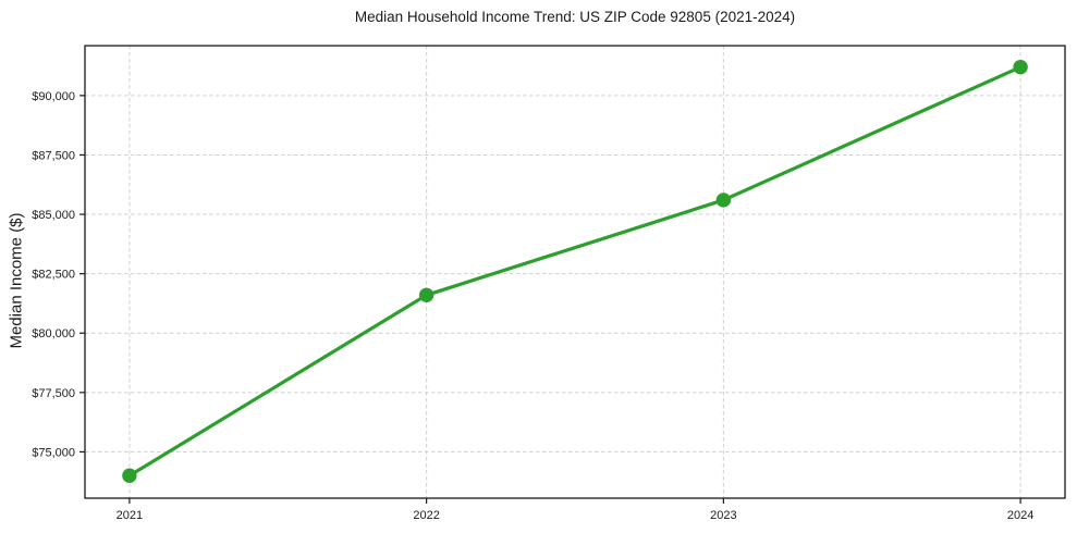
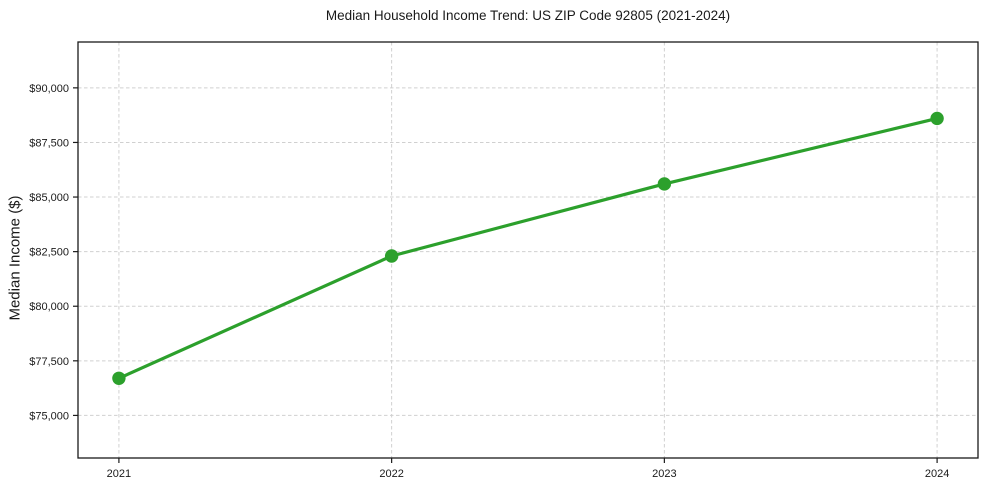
2021: $74000 -> $76700
2022: $81600 -> $82300
2024: $91200 -> $88600
